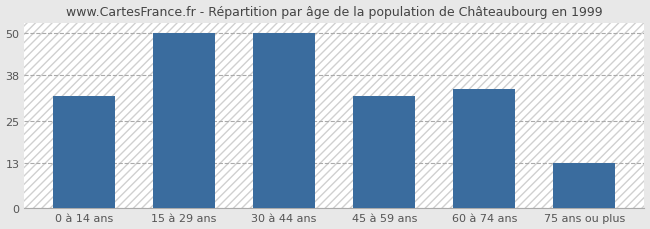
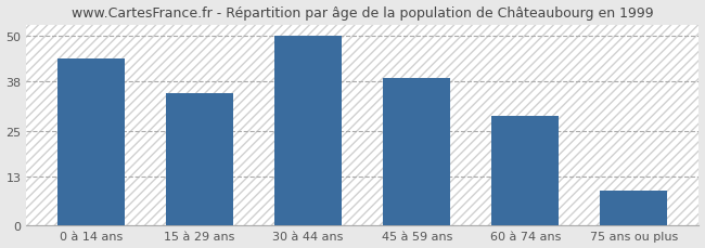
0 à 14 ans: 32 -> 44
15 à 29 ans: 50 -> 35
45 à 59 ans: 32 -> 39
60 à 74 ans: 34 -> 29
75 ans ou plus: 13 -> 9
